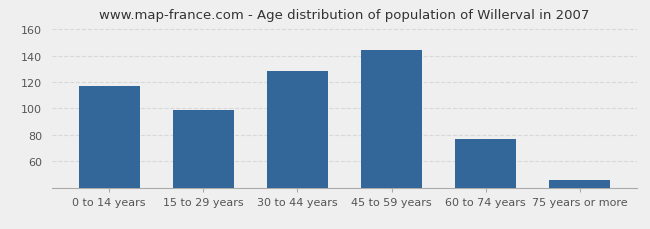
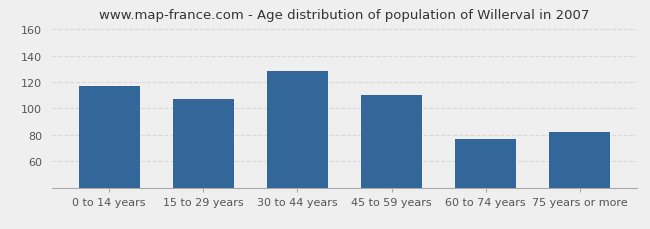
15 to 29 years: 99 -> 107
45 to 59 years: 144 -> 110
75 years or more: 46 -> 82
